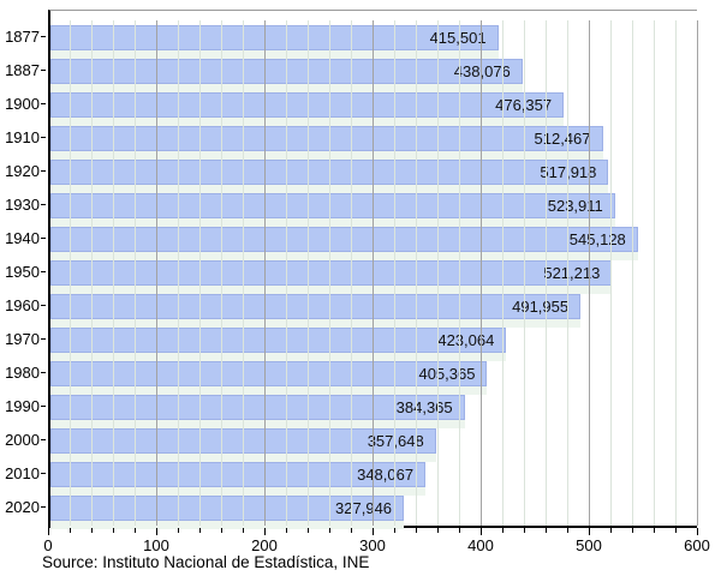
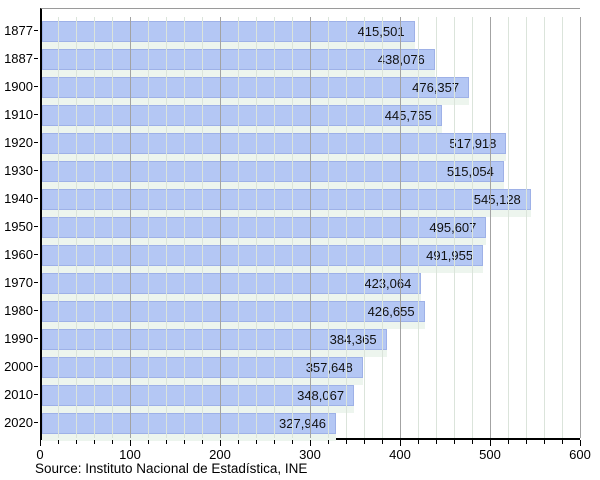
1910: 512,467 -> 445,765
1930: 523,911 -> 515,054
1950: 521,213 -> 495,607
1980: 405,365 -> 426,655
